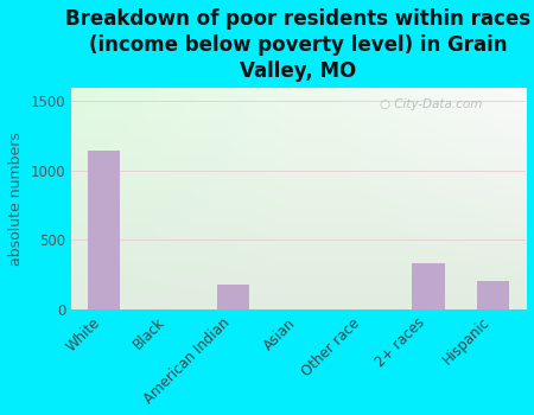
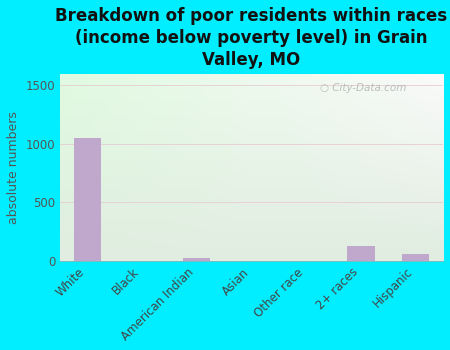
White: 1140 -> 1050
American Indian: 180 -> 20
2+ races: 330 -> 130
Hispanic: 200 -> 60
